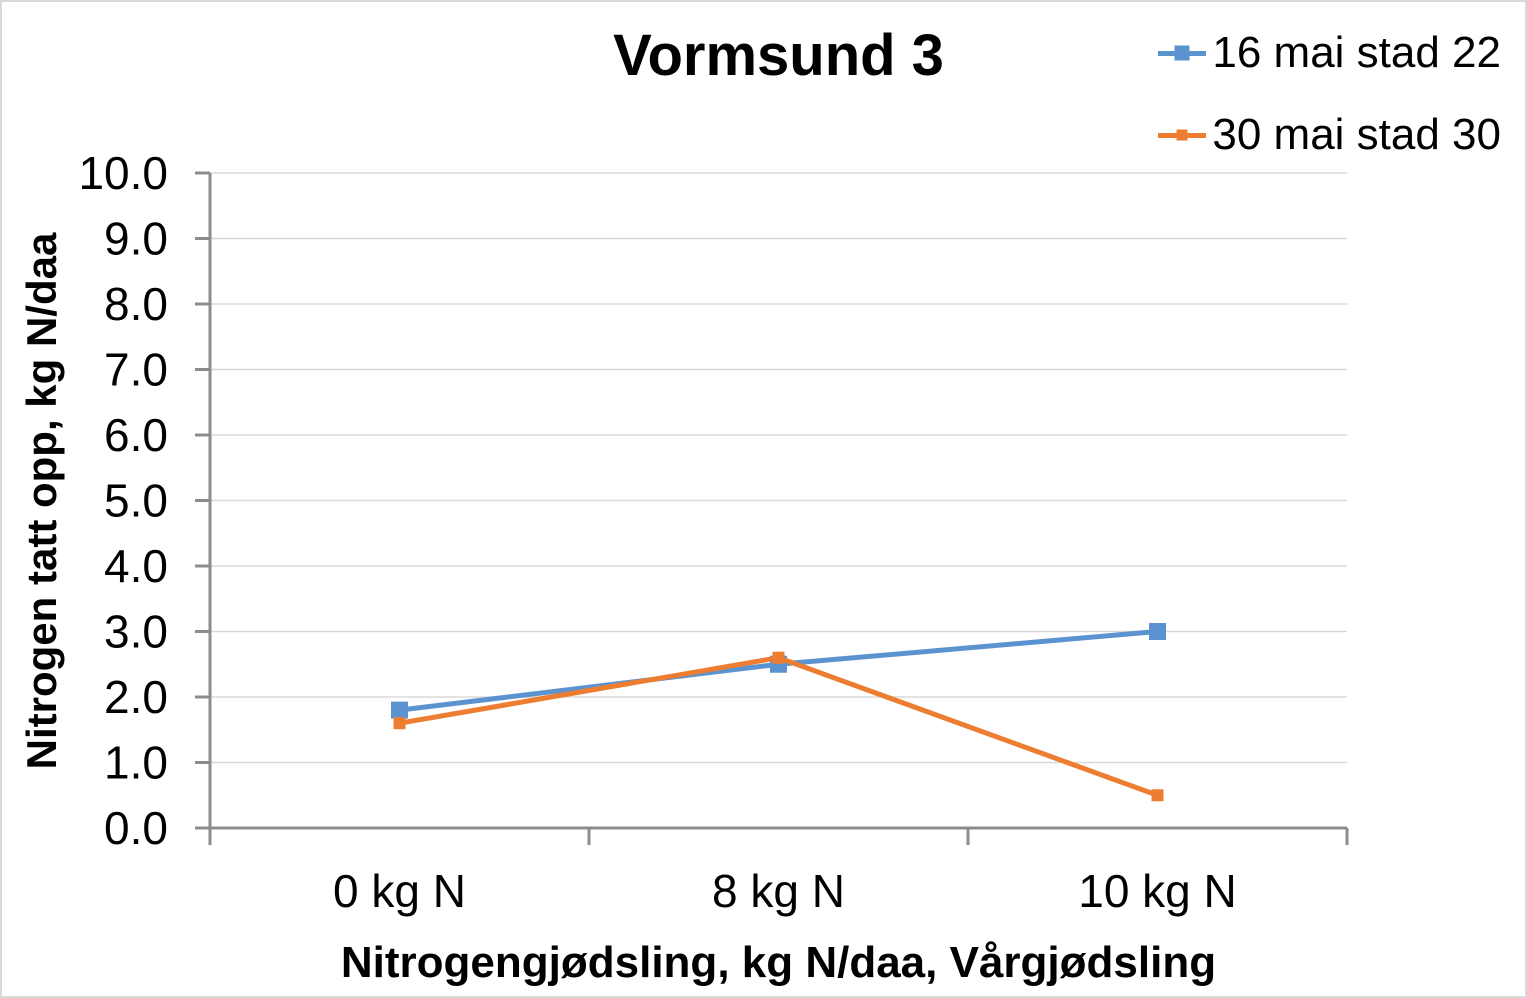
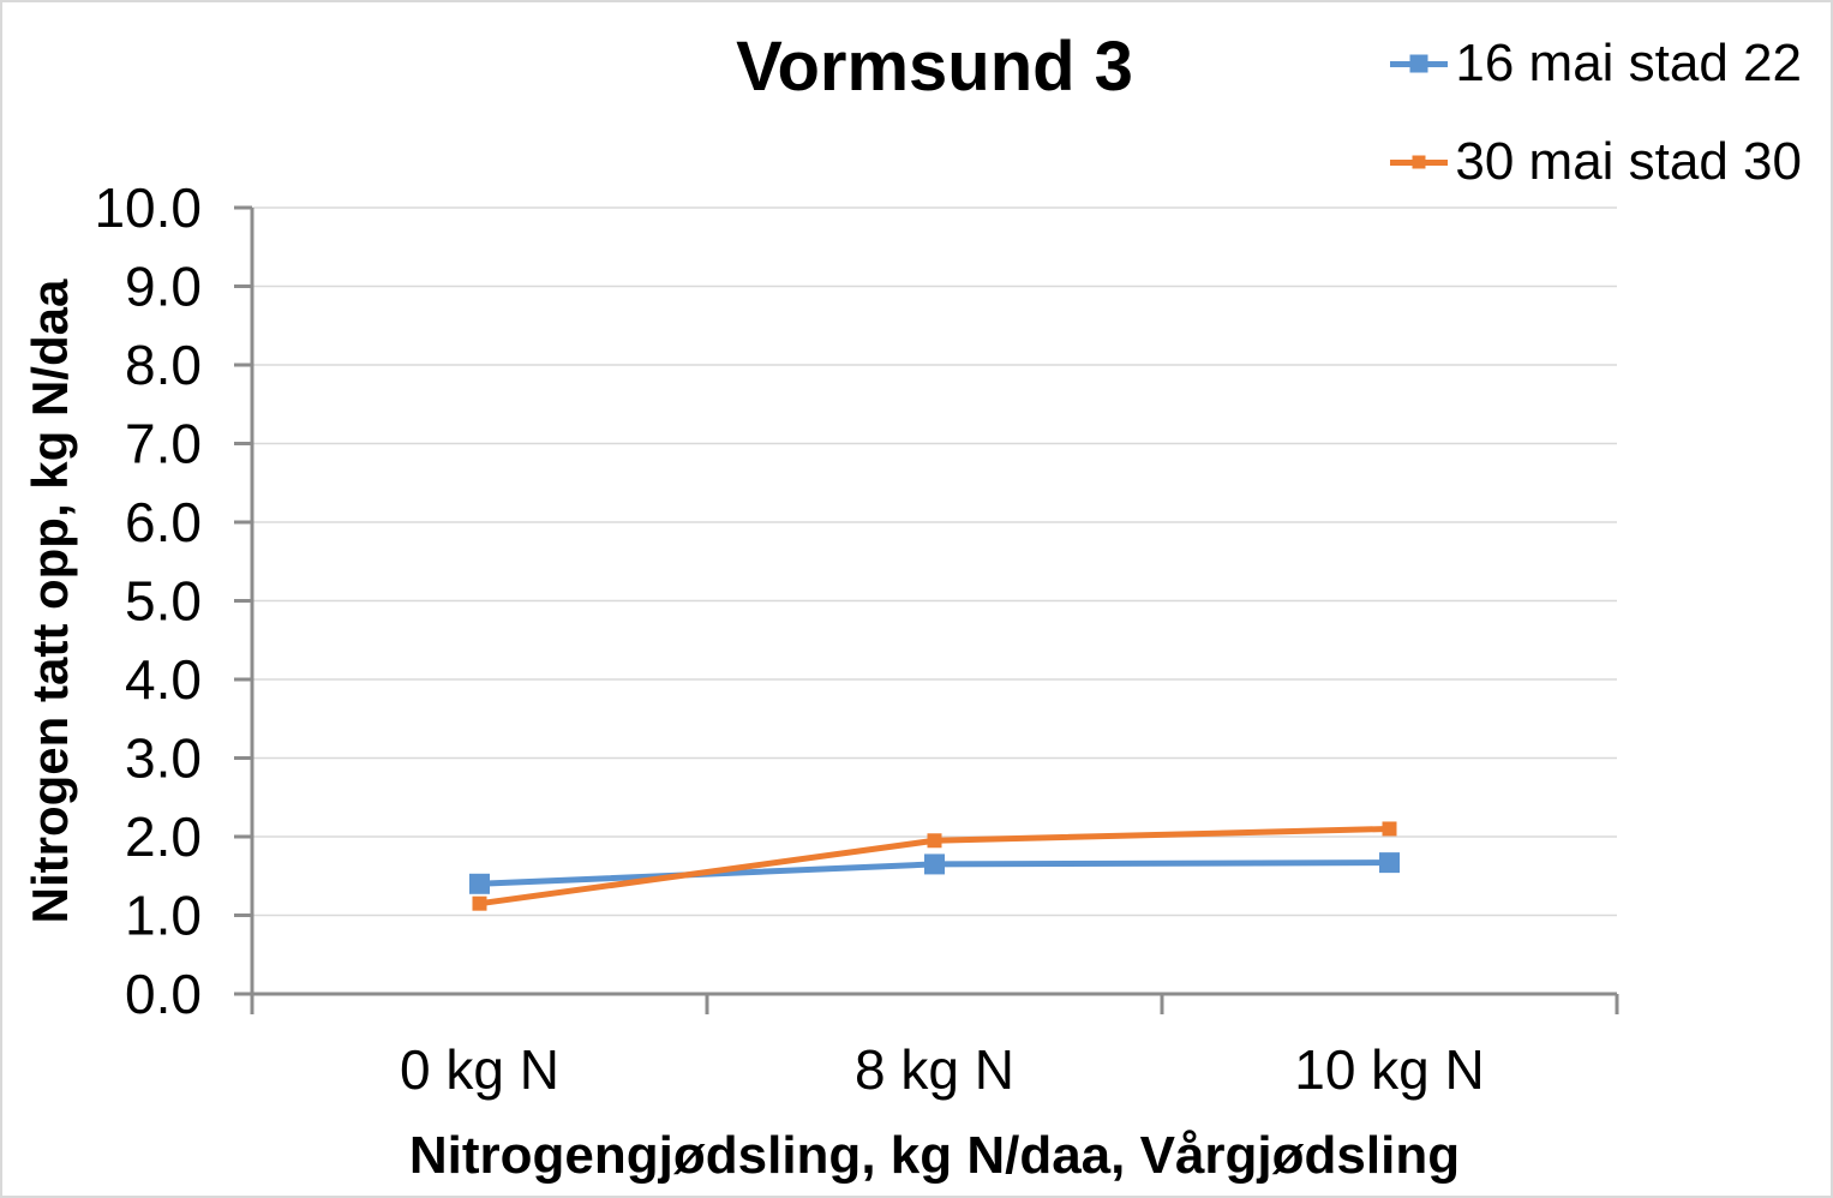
16 mai stad 22/0 kg N: 1.8 -> 1.4
30 mai stad 30/0 kg N: 1.6 -> 1.1
16 mai stad 22/8 kg N: 2.5 -> 1.6
30 mai stad 30/8 kg N: 2.6 -> 1.9
16 mai stad 22/10 kg N: 3.0 -> 1.7
30 mai stad 30/10 kg N: 0.5 -> 2.1
